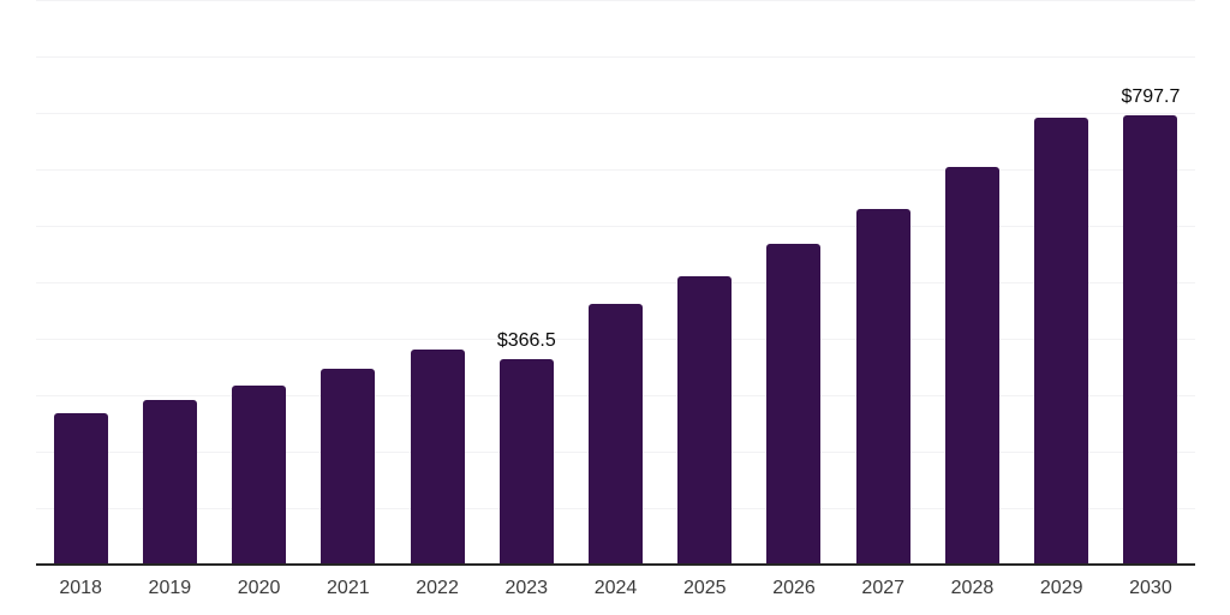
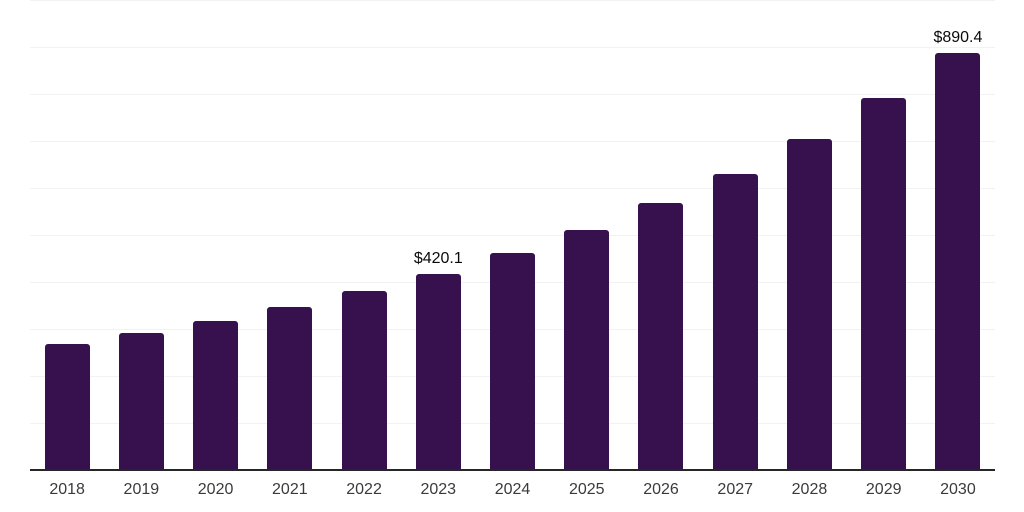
2023: $366.5 -> $420.1
2030: $797.7 -> $890.4
